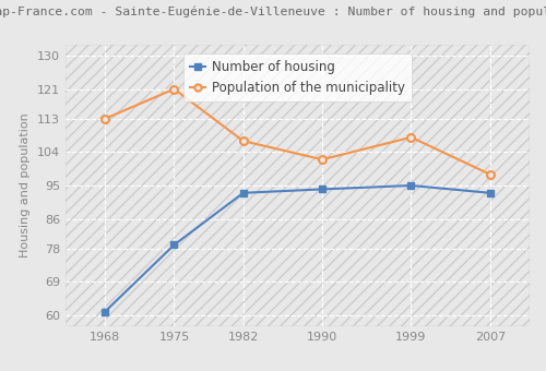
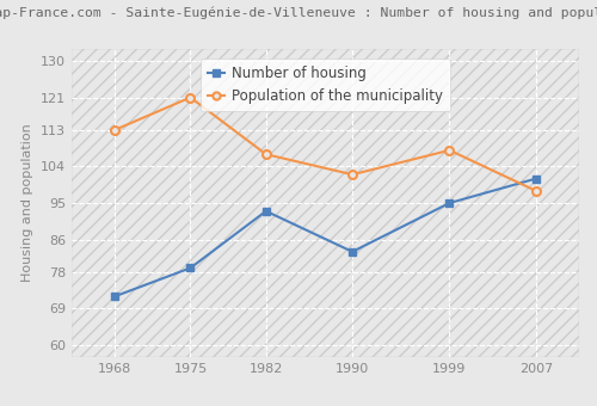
Number of housing/1968: 61 -> 72
Number of housing/1990: 94 -> 83
Number of housing/2007: 93 -> 101
